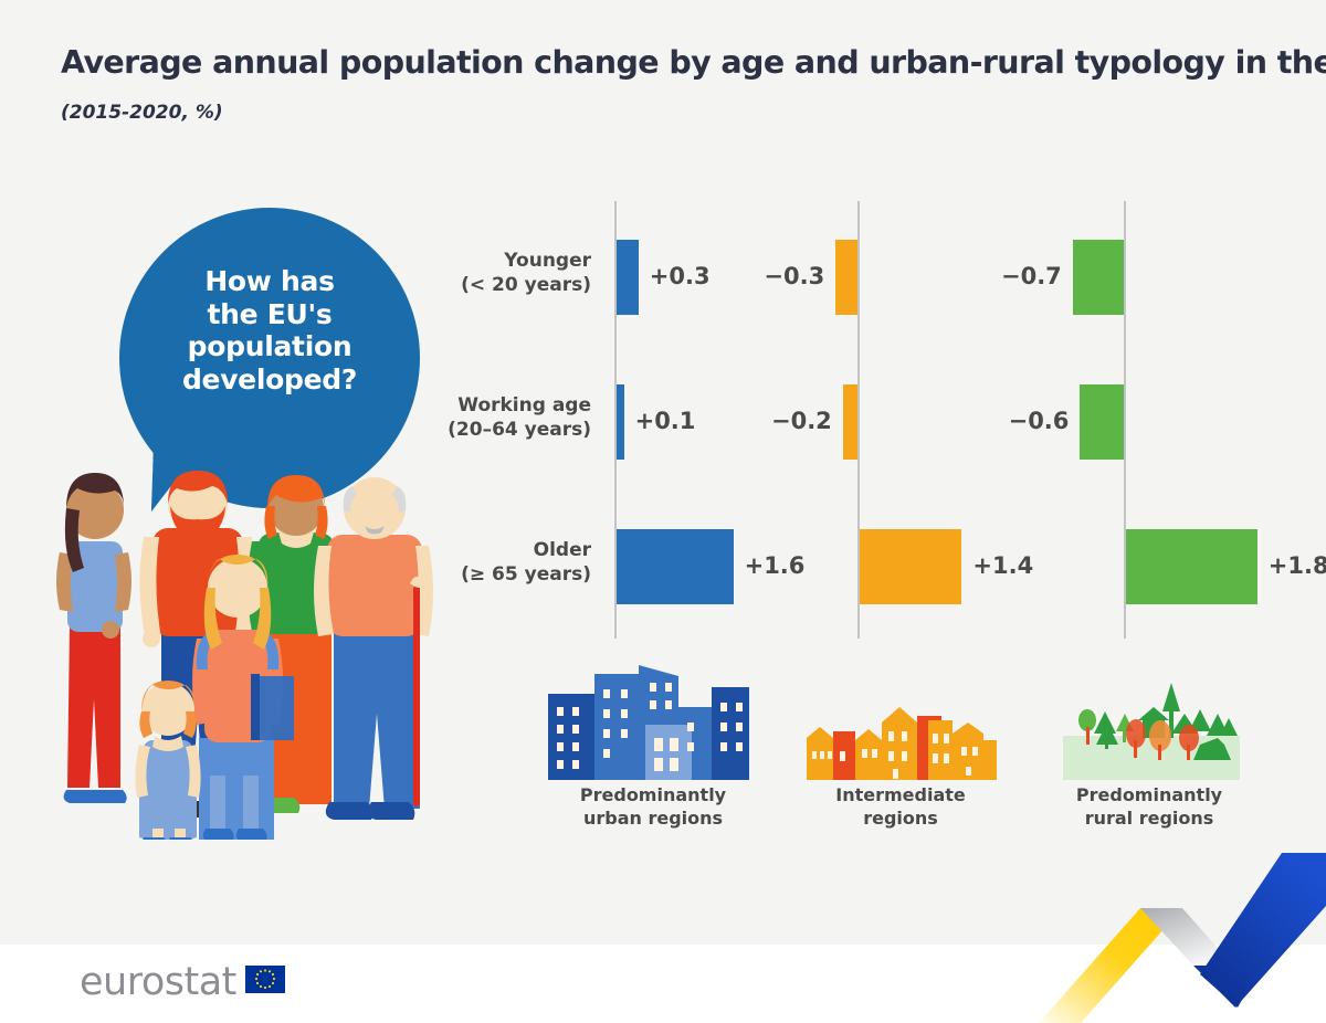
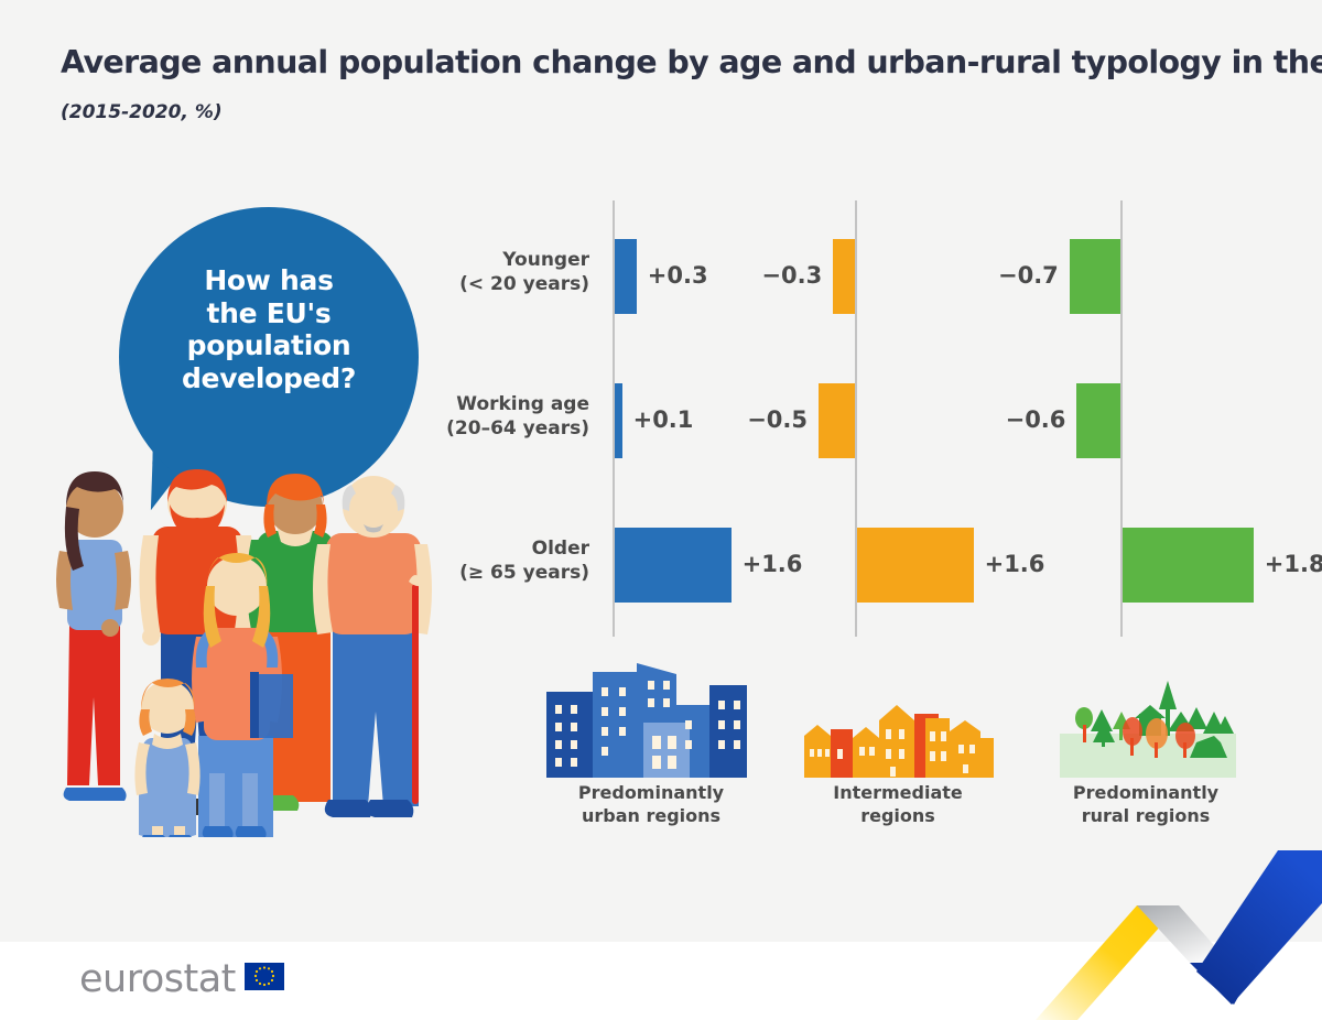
Intermediate regions/Working age (20–64 years): −0.2 -> −0.5
Intermediate regions/Older (≥ 65 years): +1.4 -> +1.6
